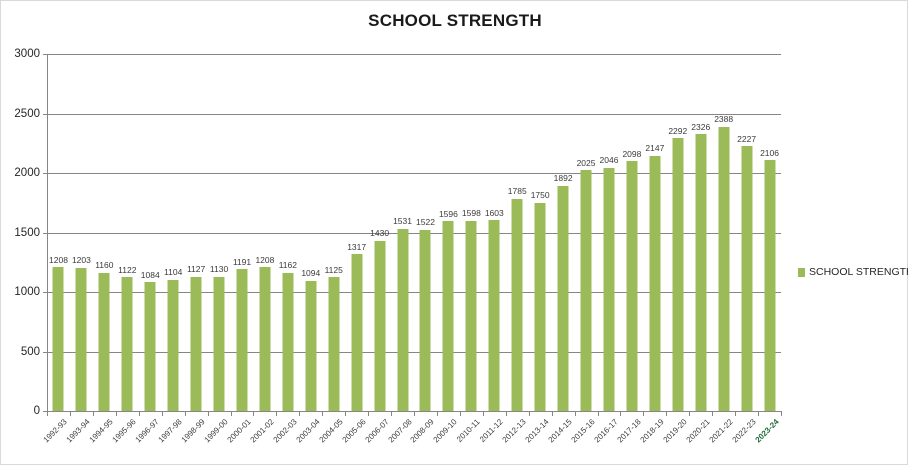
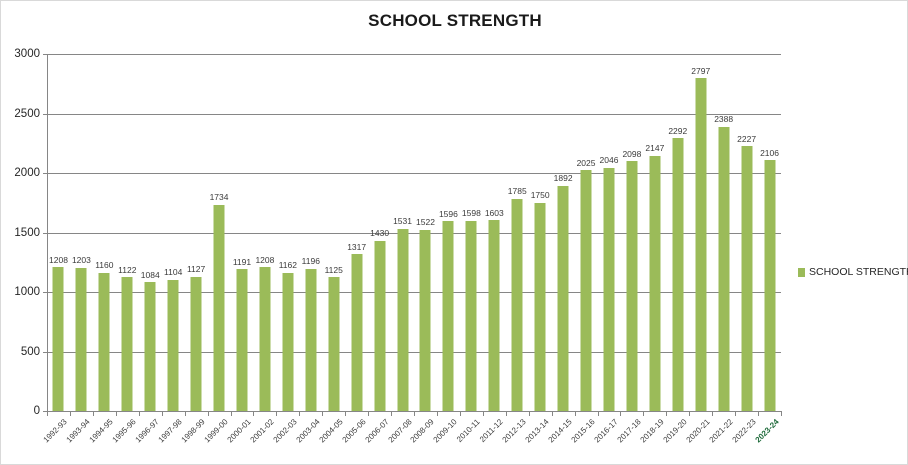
1999-00: 1130 -> 1734
2003-04: 1094 -> 1196
2020-21: 2326 -> 2797
